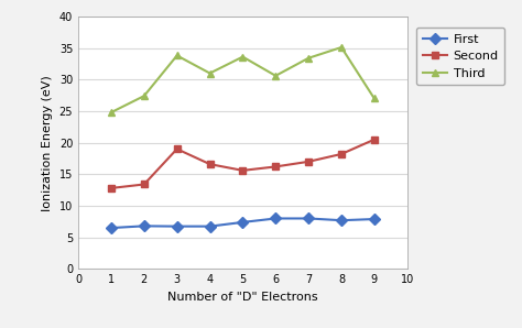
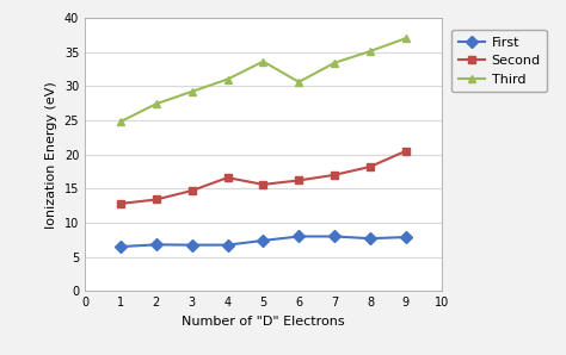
Second/3: 19.0 -> 14.7
Third/3: 33.8 -> 29.2
Third/9: 27.0 -> 37.0
